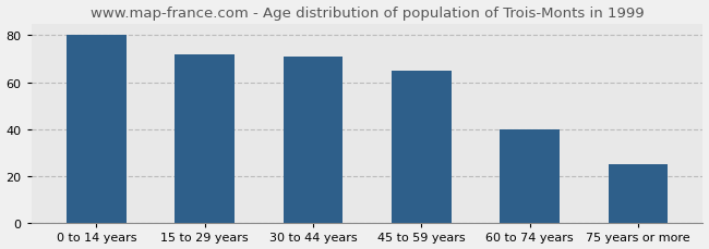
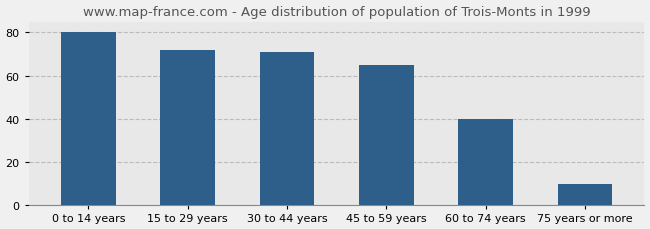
75 years or more: 25 -> 10
